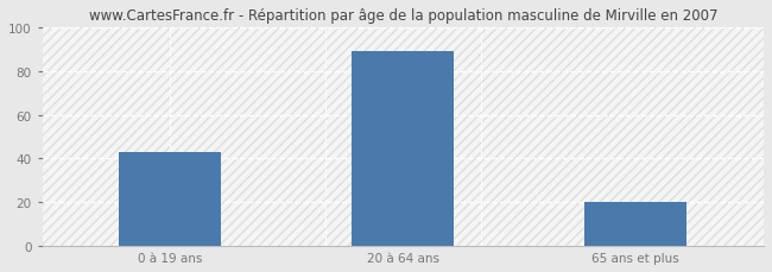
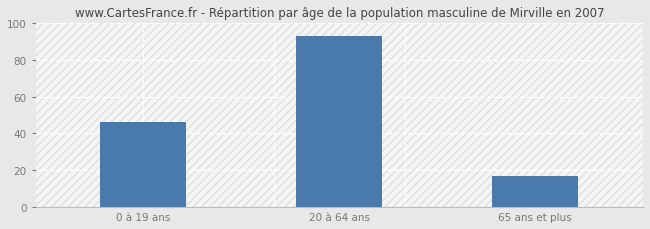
0 à 19 ans: 43 -> 46
20 à 64 ans: 89 -> 93
65 ans et plus: 20 -> 17
